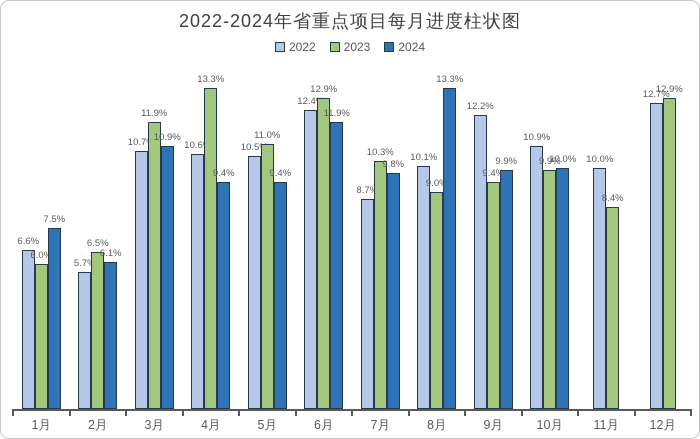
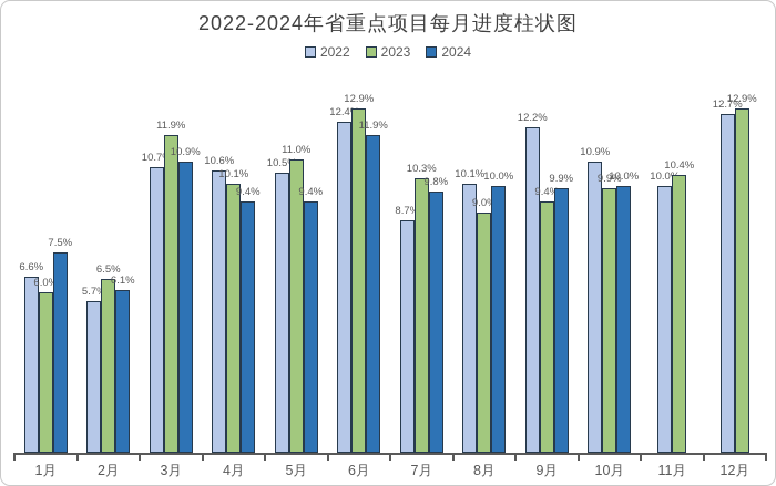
2023/4月: 13.3% -> 10.1%
2024/8月: 13.3% -> 10.0%
2023/11月: 8.4% -> 10.4%
